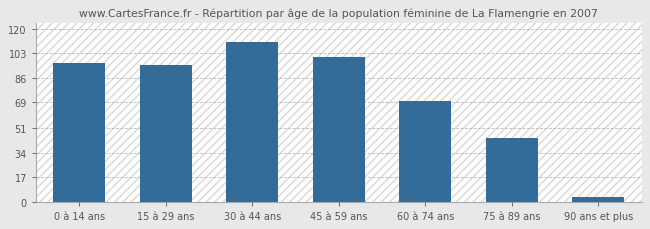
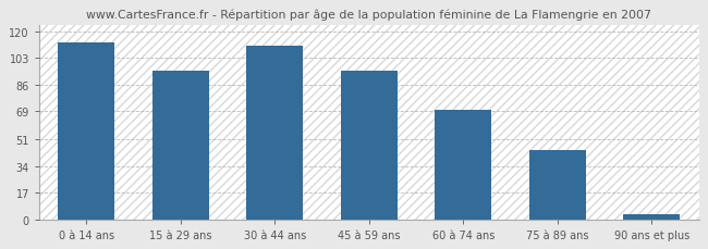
0 à 14 ans: 96 -> 113
45 à 59 ans: 100 -> 95
